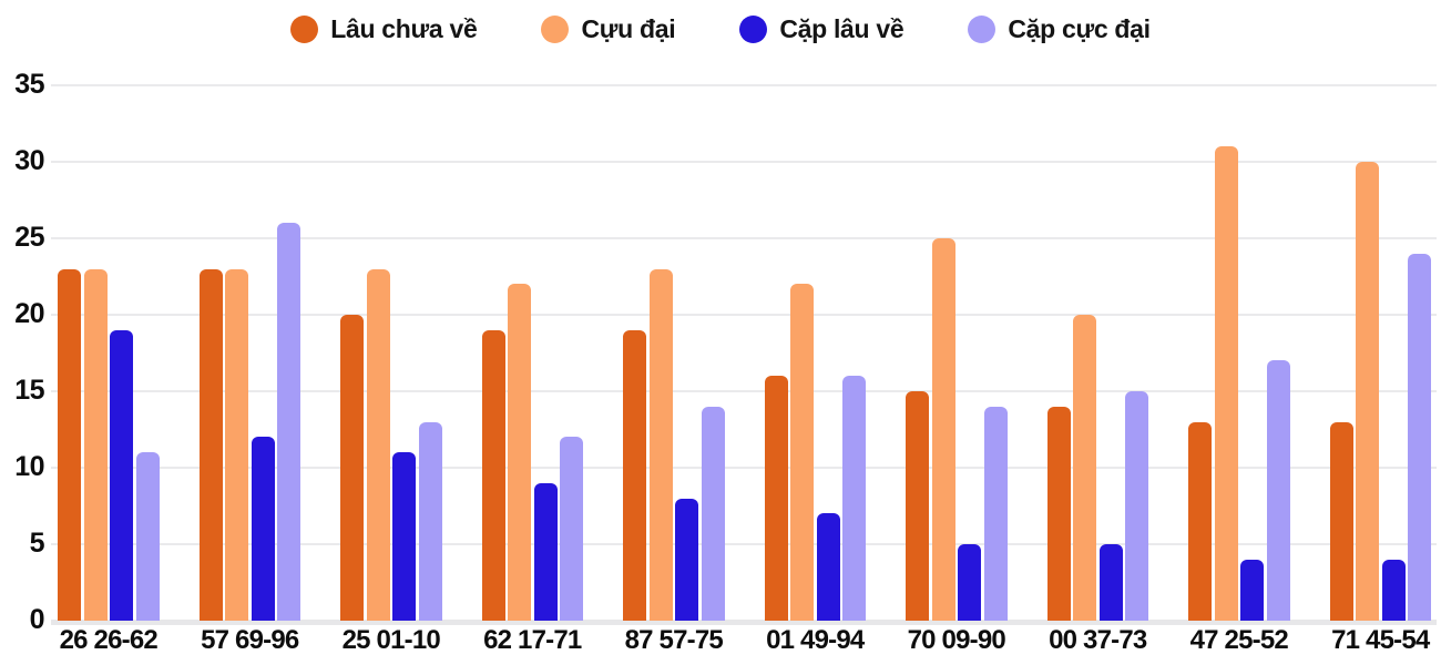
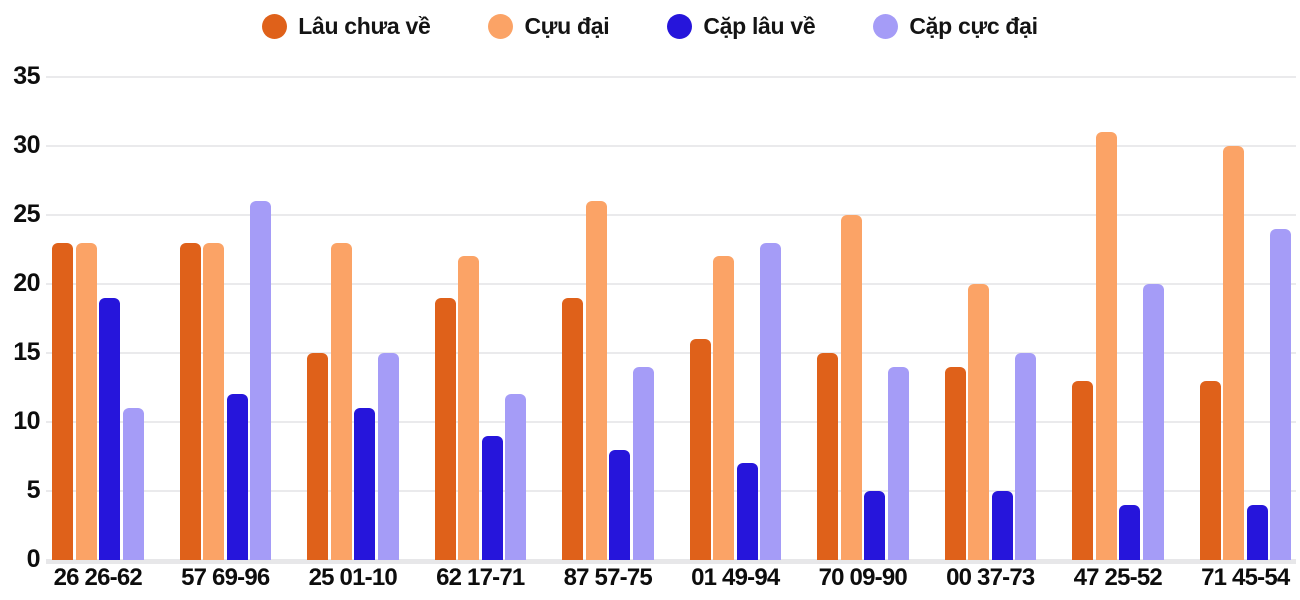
Lâu chưa về/25 01-10: 20 -> 15
Cặp cực đại/25 01-10: 13 -> 15
Cựu đại/87 57-75: 23 -> 26
Cặp cực đại/01 49-94: 16 -> 23
Cặp cực đại/47 25-52: 17 -> 20
